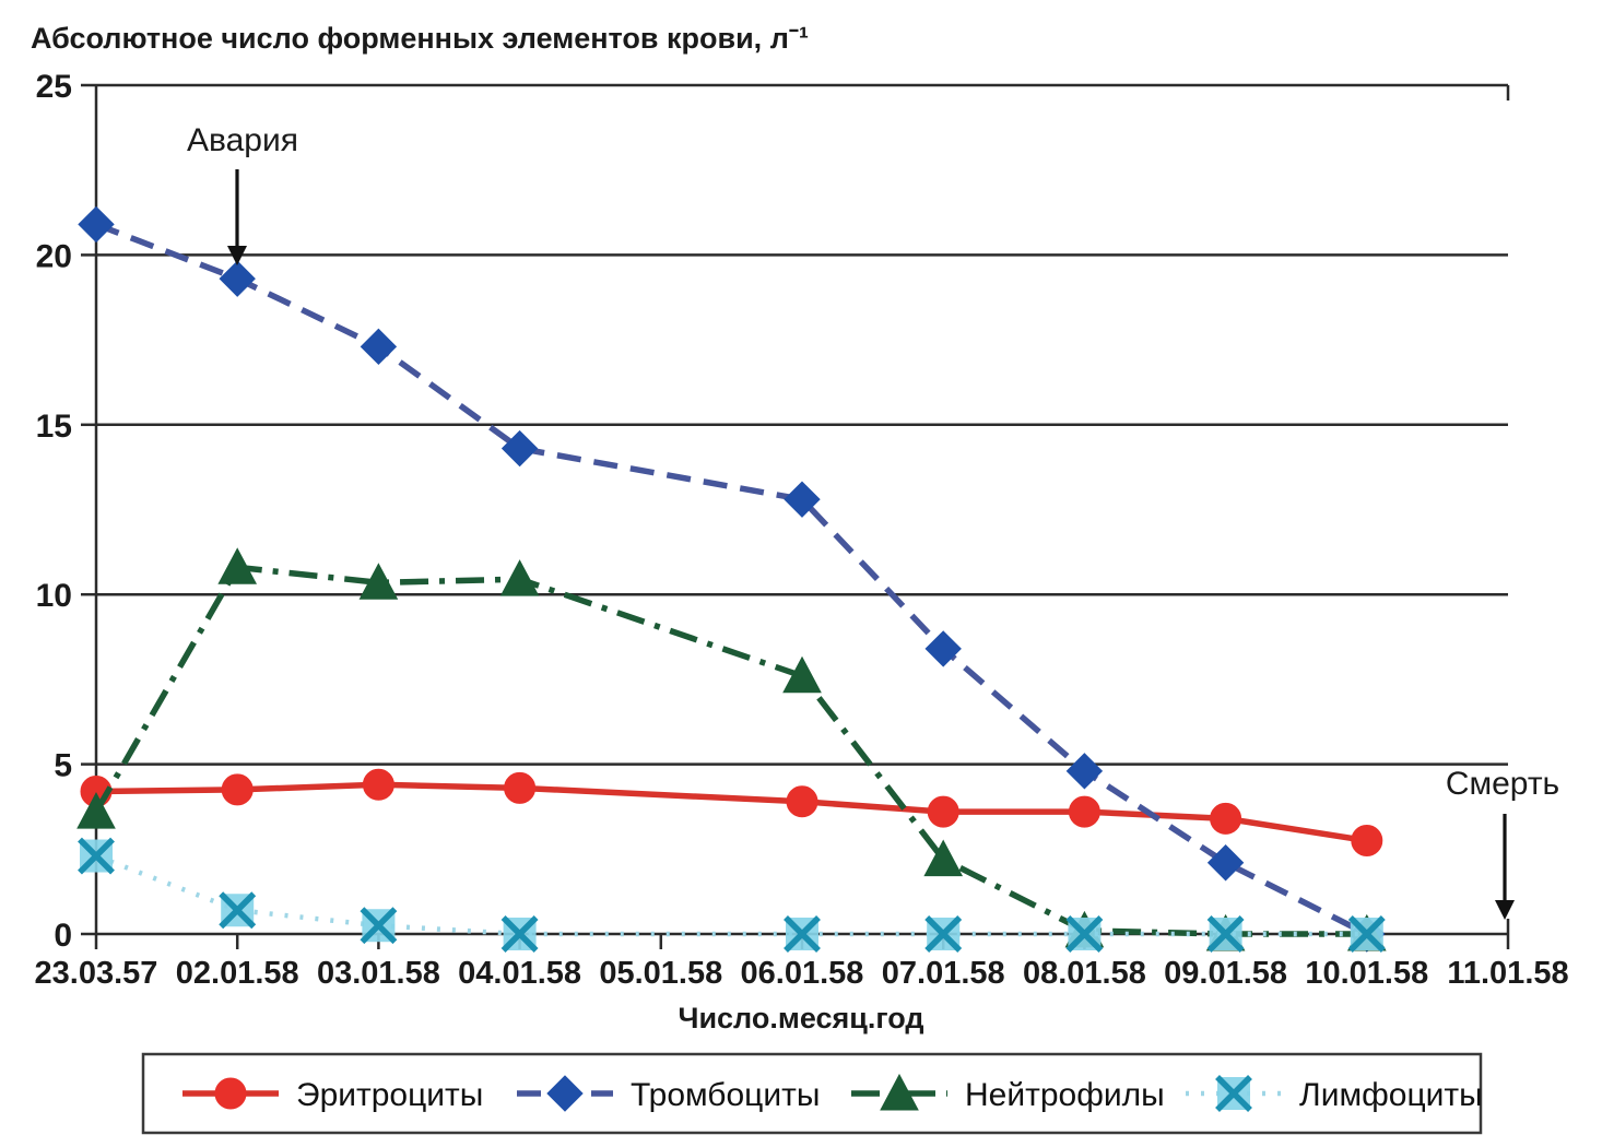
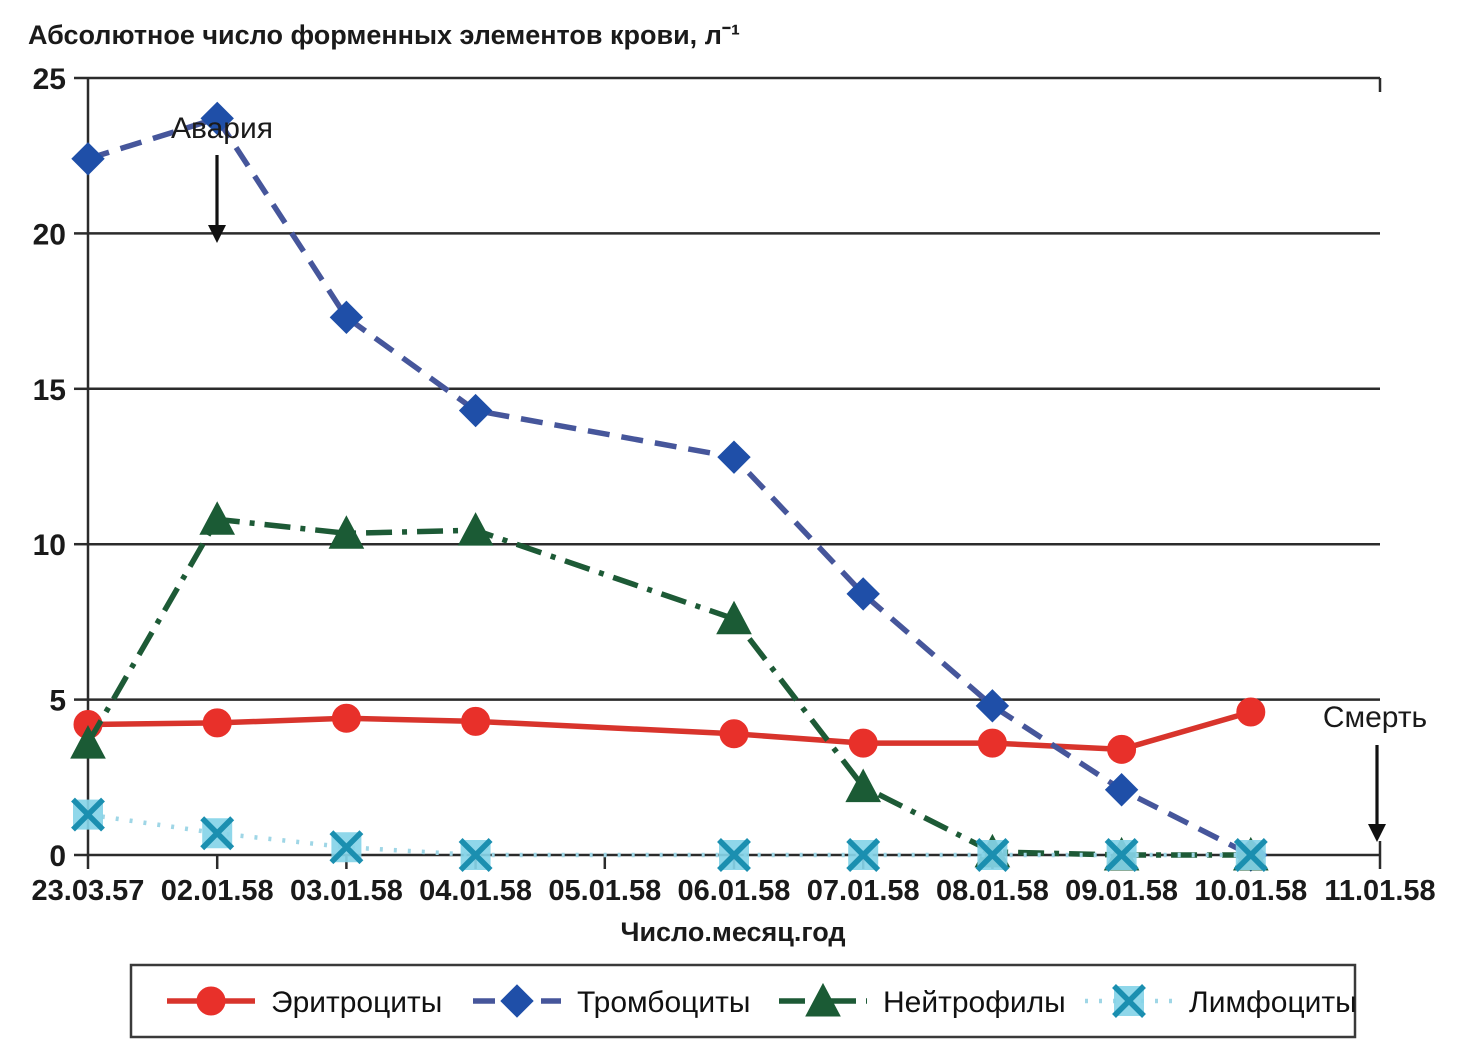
Тромбоциты/23.03.57: 20.9 -> 22.4
Лимфоциты/23.03.57: 2.3 -> 1.3
Тромбоциты/02.01.58: 19.3 -> 23.7
Эритроциты/10.01.58: 2.8 -> 4.6
